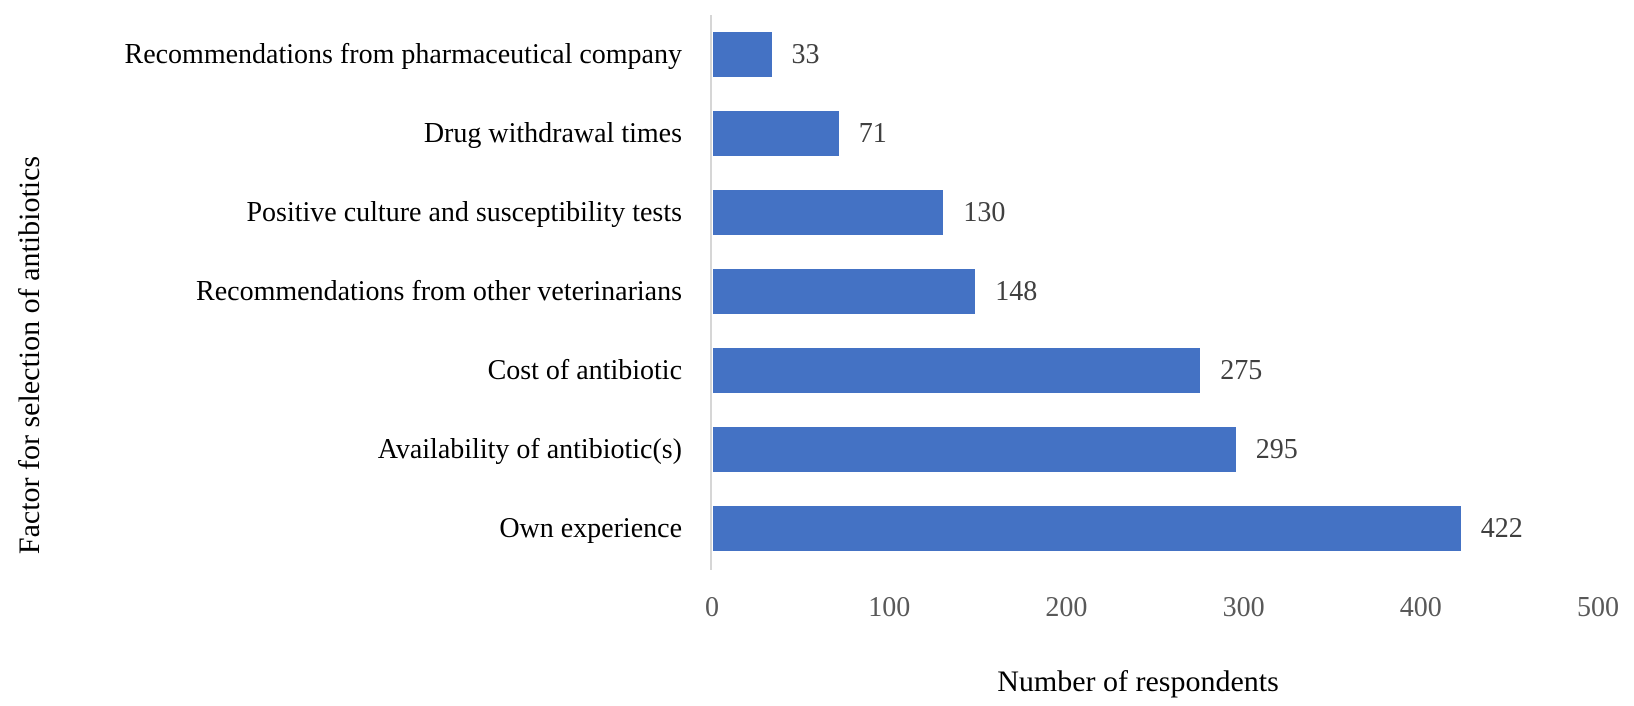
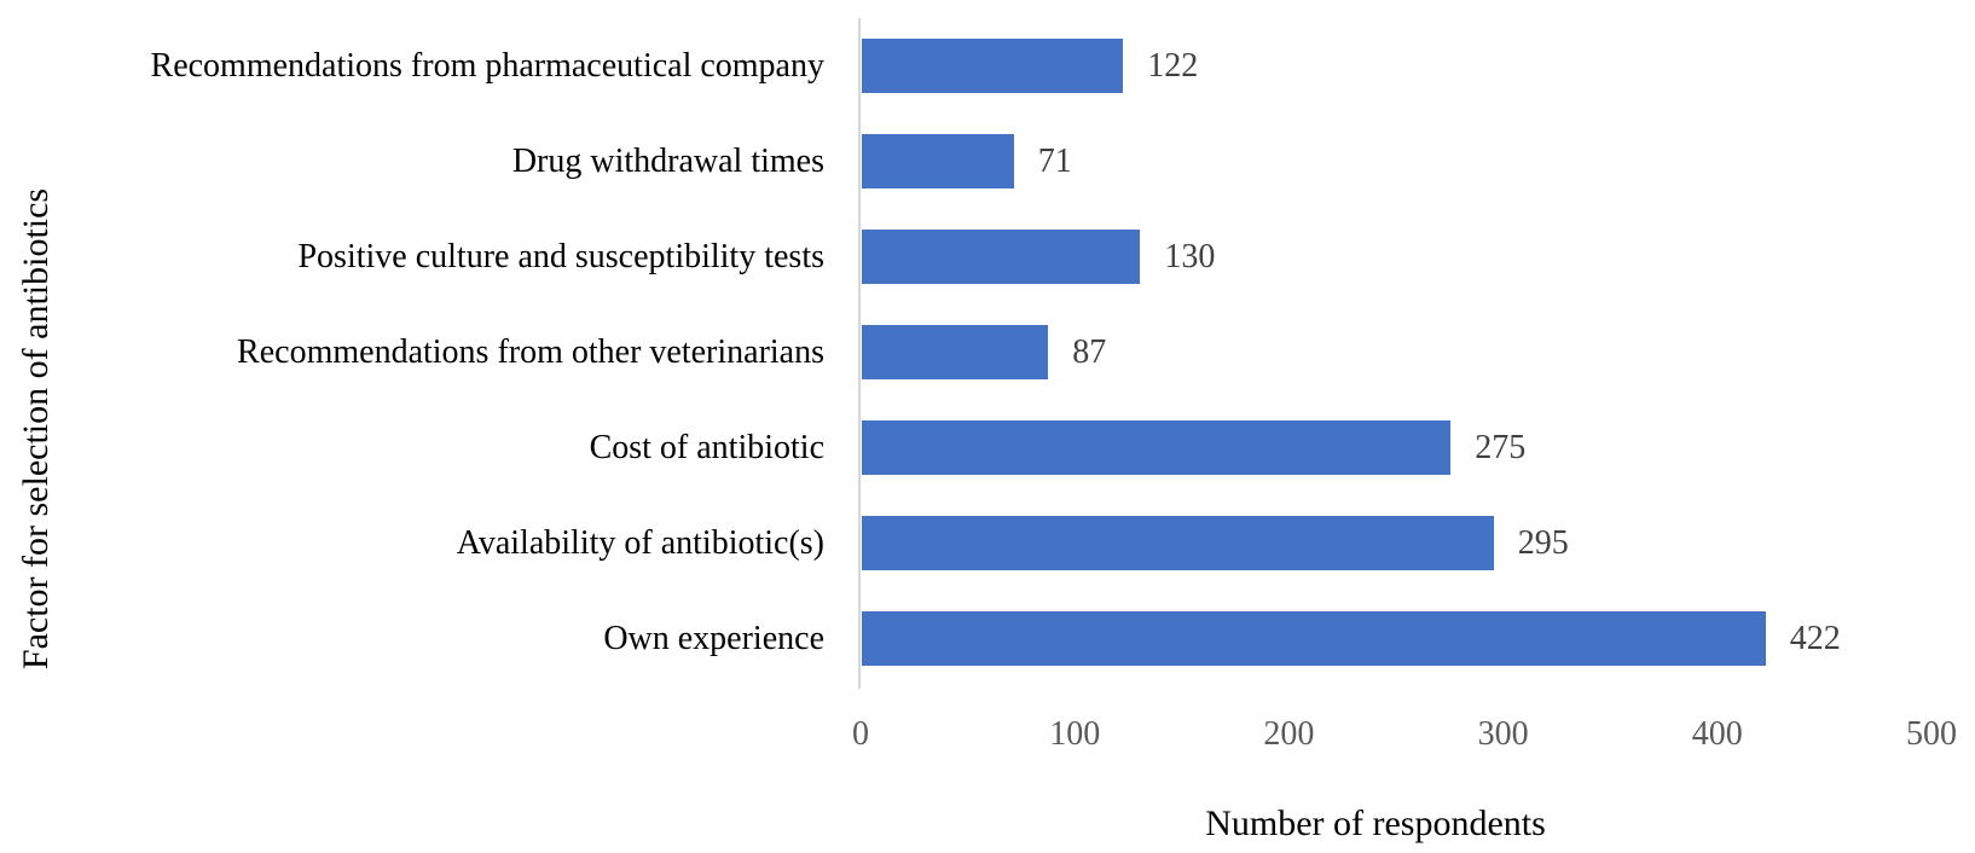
Recommendations from pharmaceutical company: 33 -> 122
Recommendations from other veterinarians: 148 -> 87
